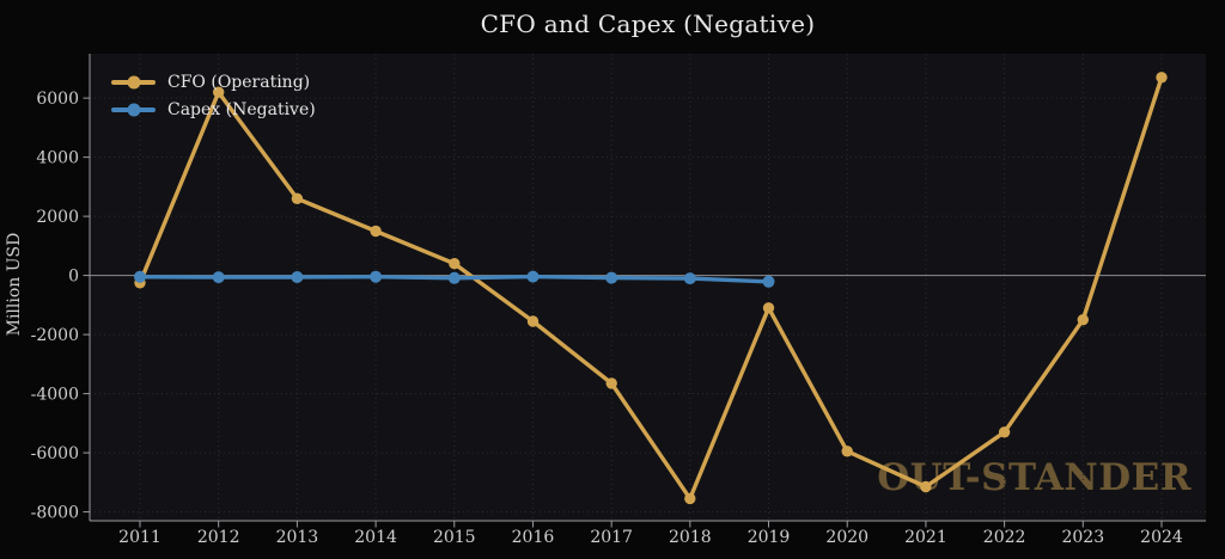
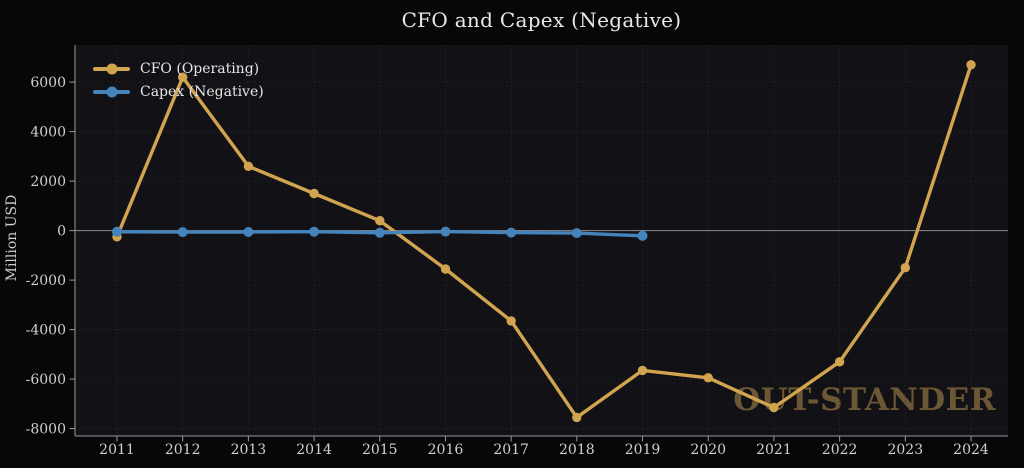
CFO (Operating)/2019: -1100 -> -5600
